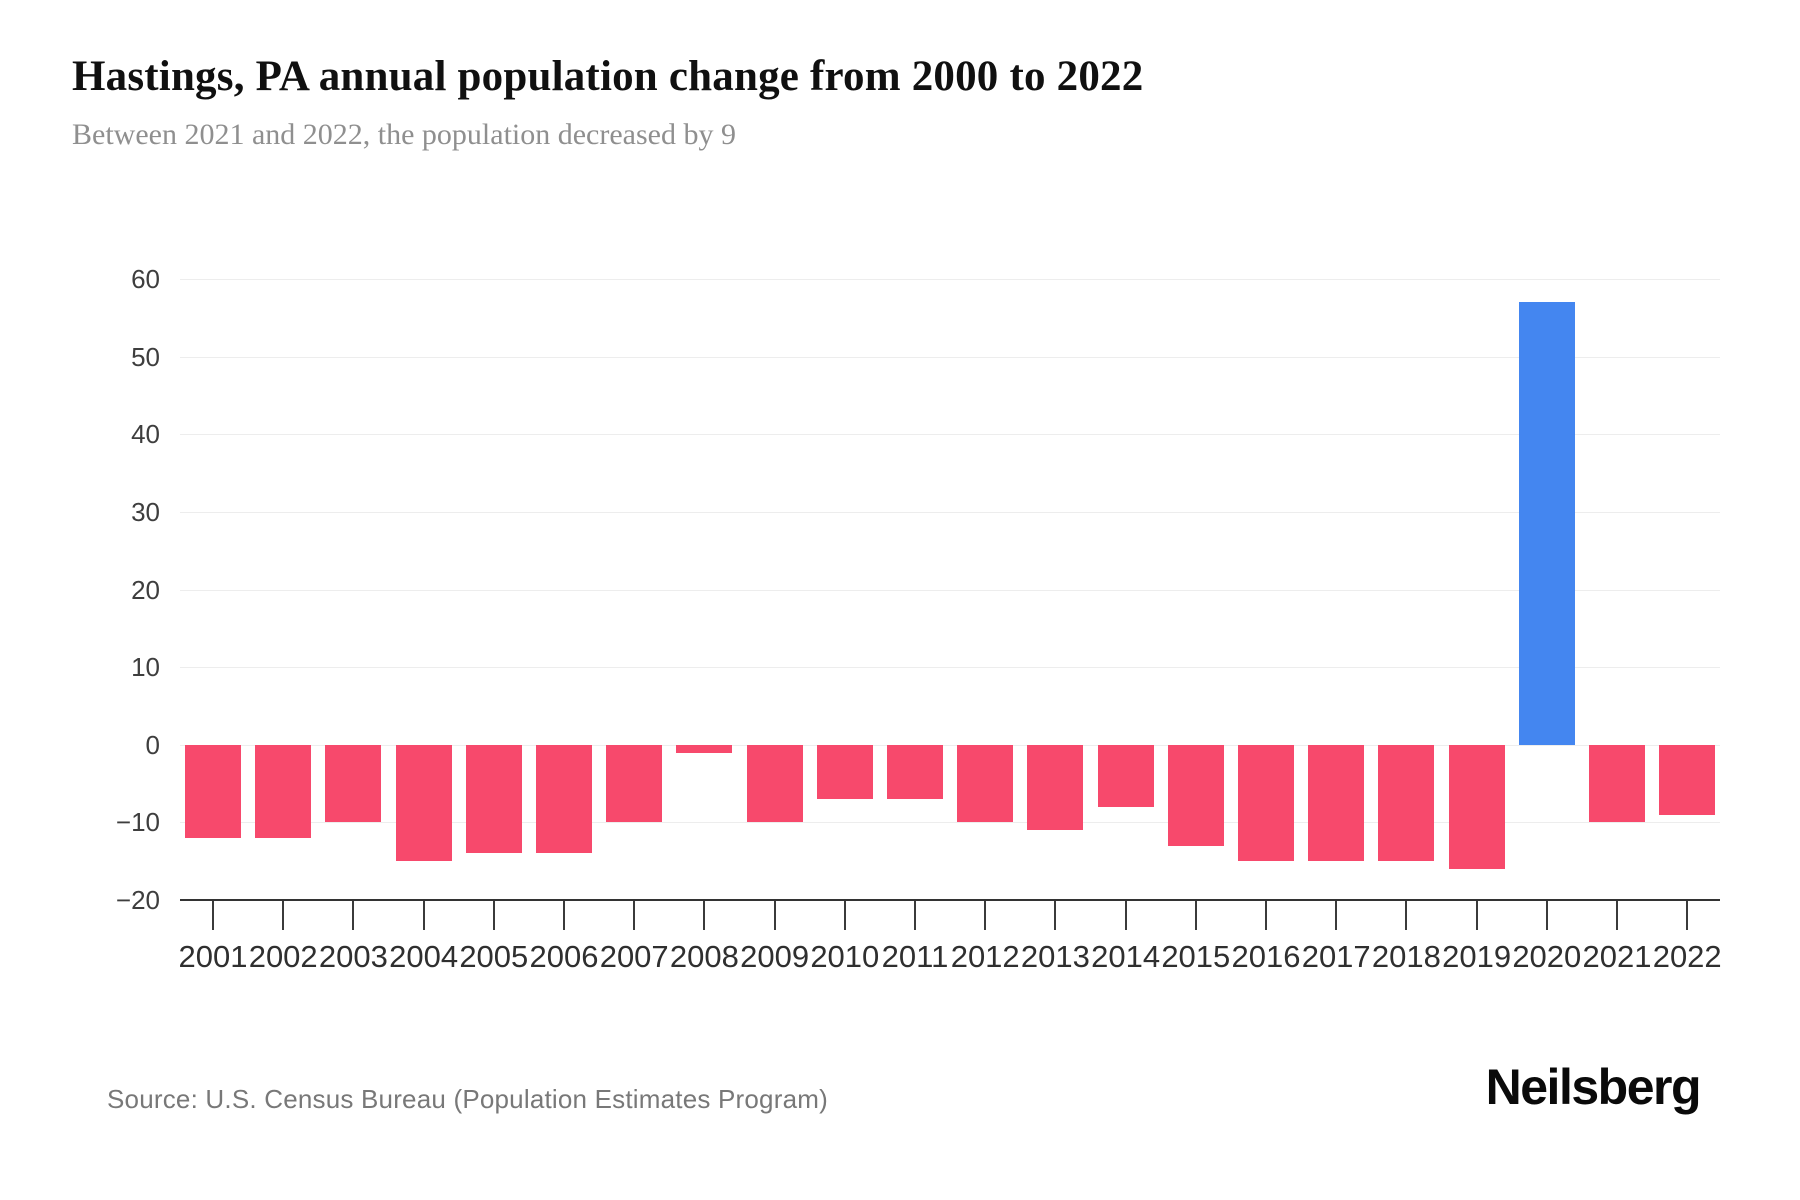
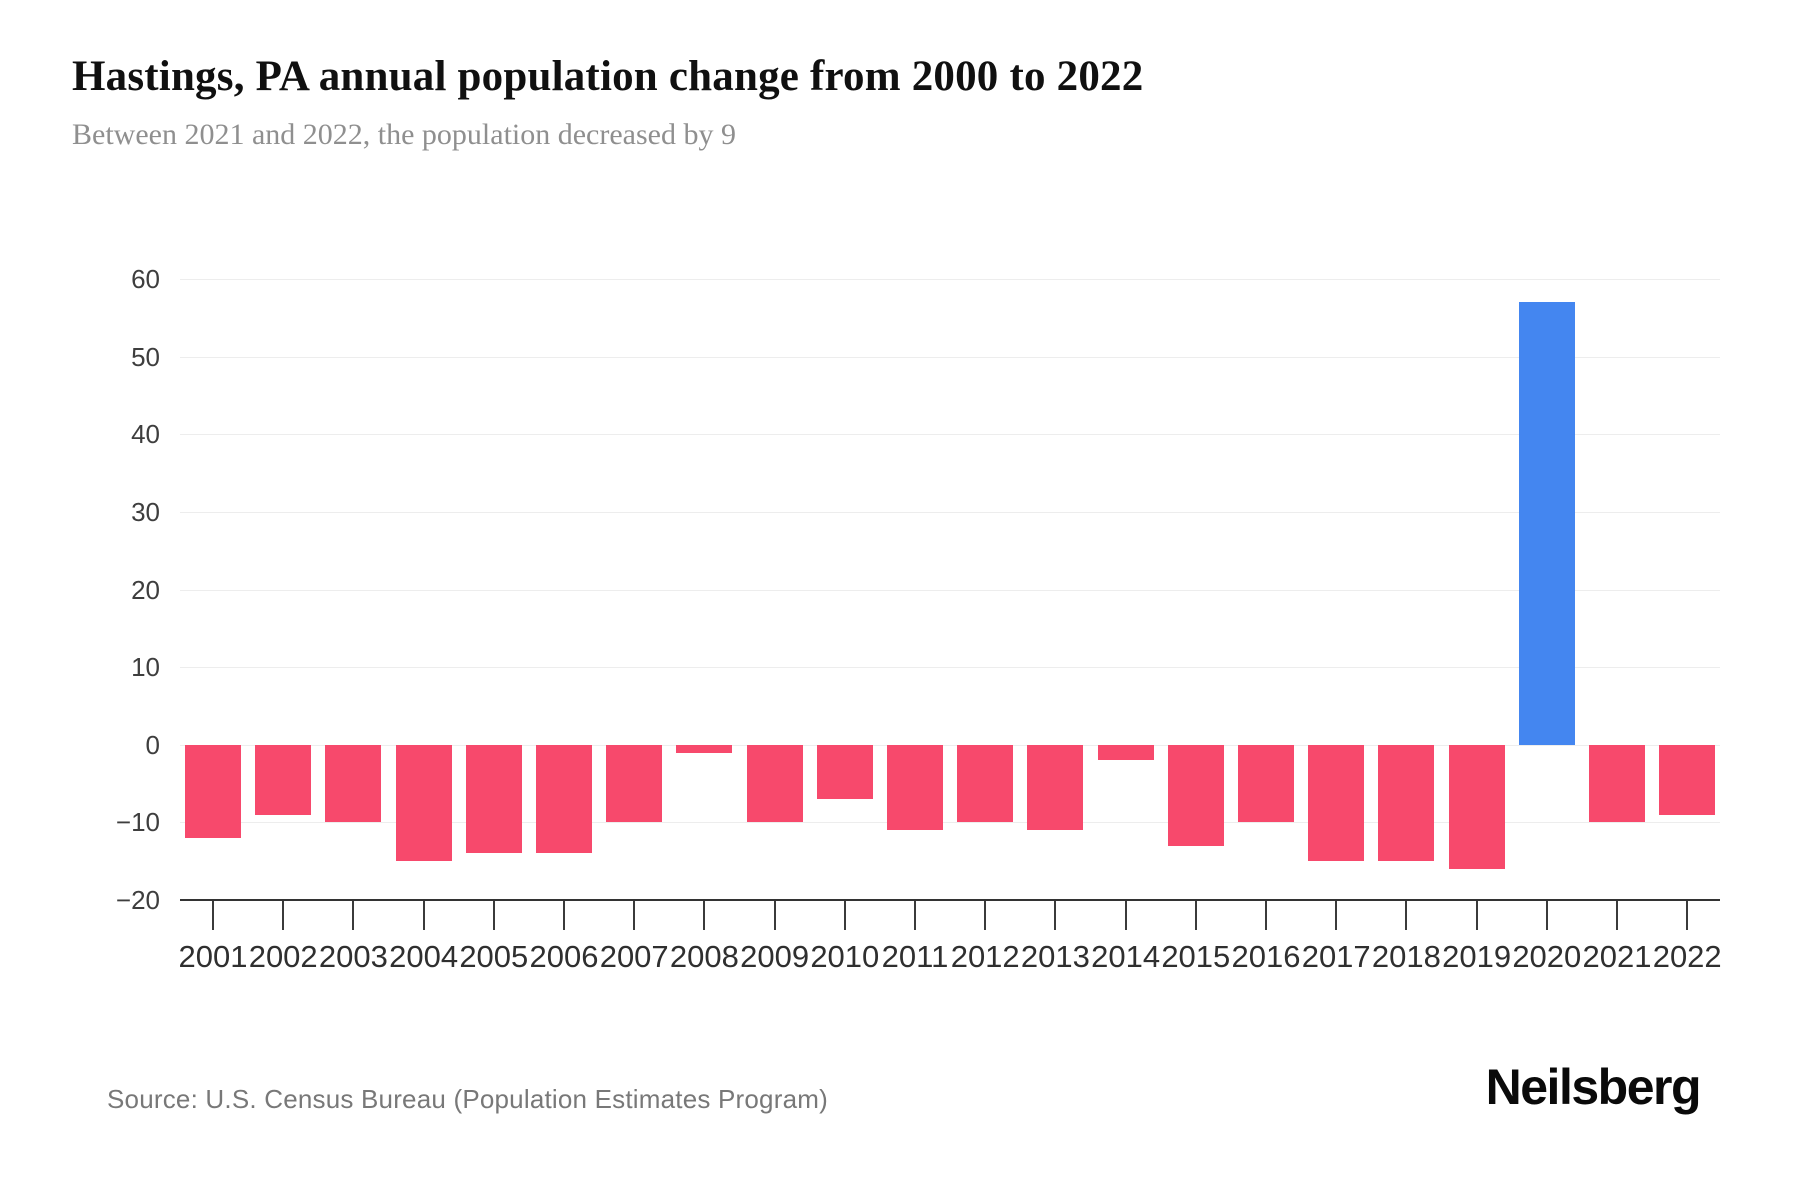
2002: -12 -> -9
2011: -7 -> -11
2014: -8 -> -2
2016: -15 -> -10
